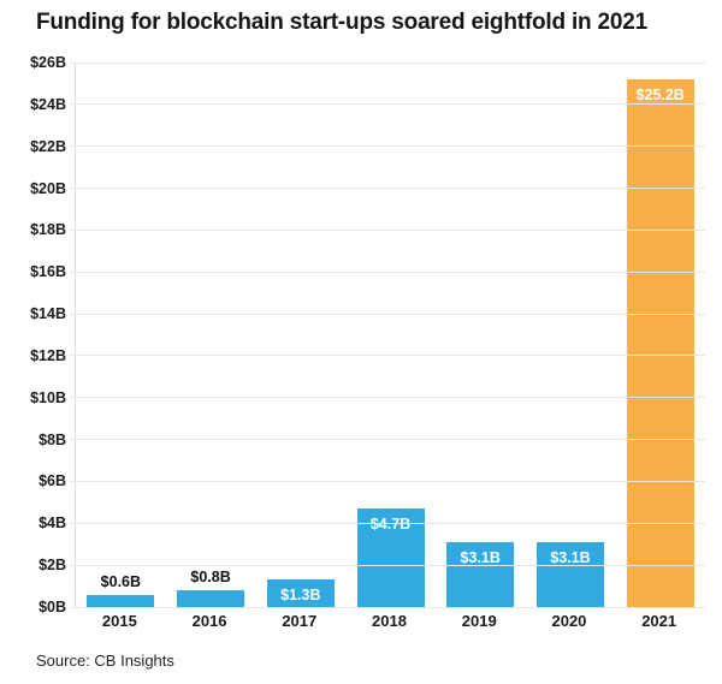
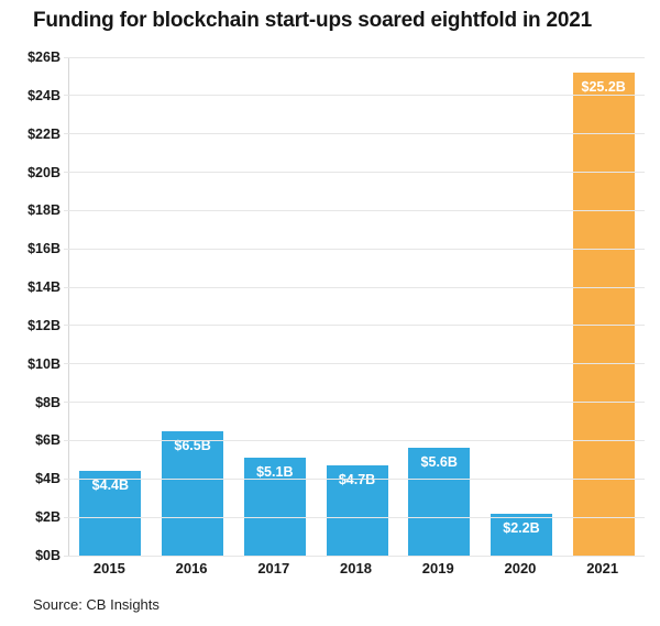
2015: $0.6B -> $4.4B
2016: $0.8B -> $6.5B
2017: $1.3B -> $5.1B
2019: $3.1B -> $5.6B
2020: $3.1B -> $2.2B
